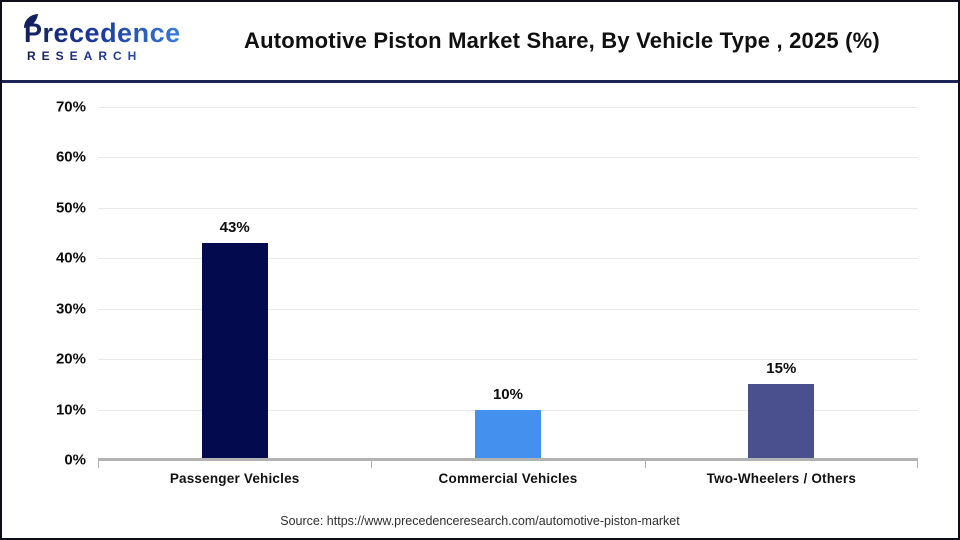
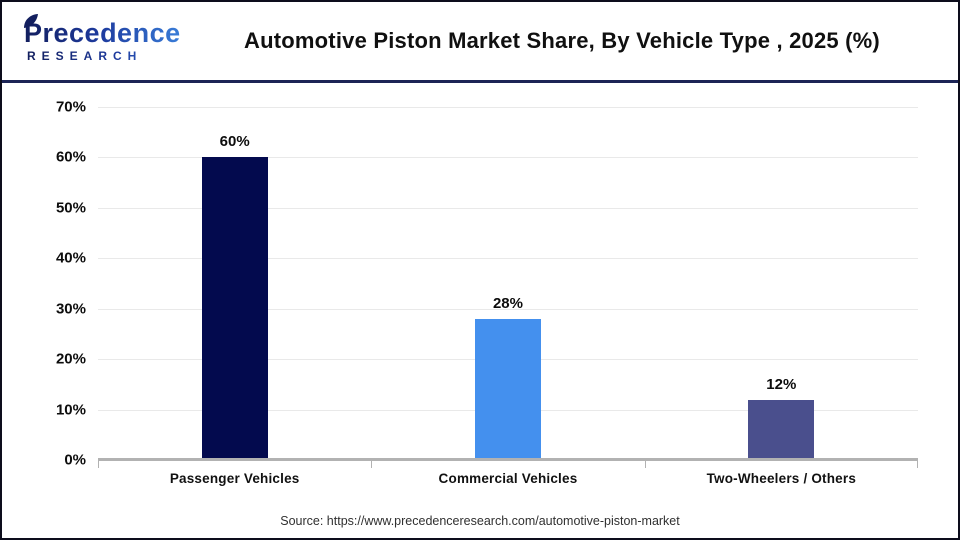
Passenger Vehicles: 43% -> 60%
Commercial Vehicles: 10% -> 28%
Two-Wheelers / Others: 15% -> 12%
